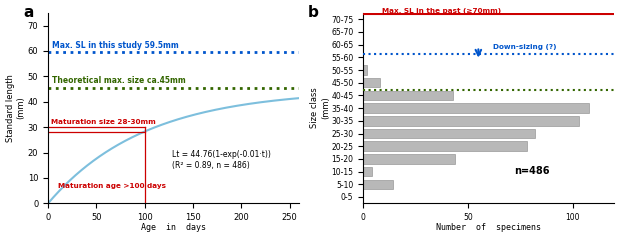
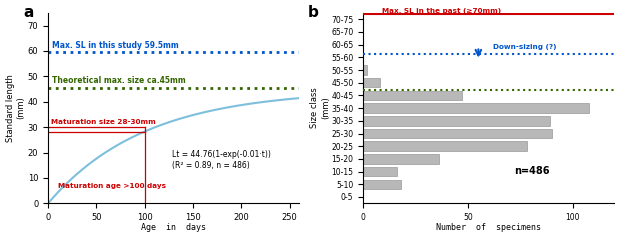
40-45: 43 -> 47
30-35: 103 -> 89
25-30: 82 -> 90
15-20: 44 -> 36
10-15: 4 -> 16
5-10: 14 -> 18
